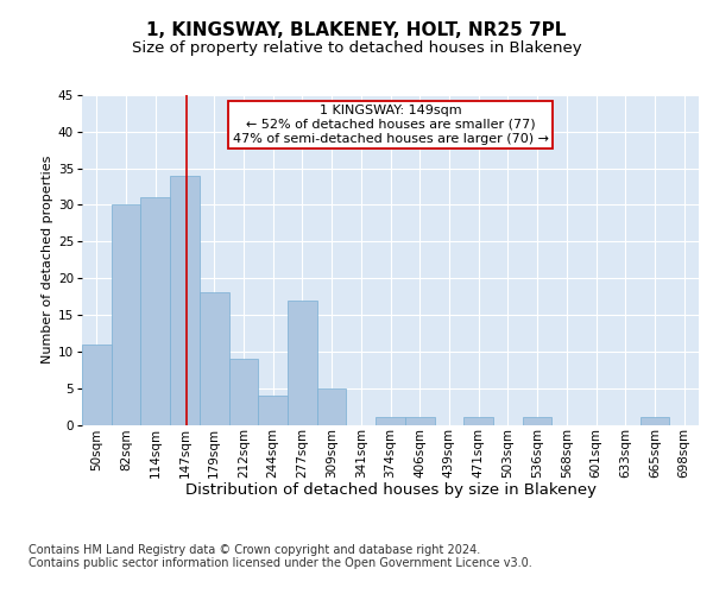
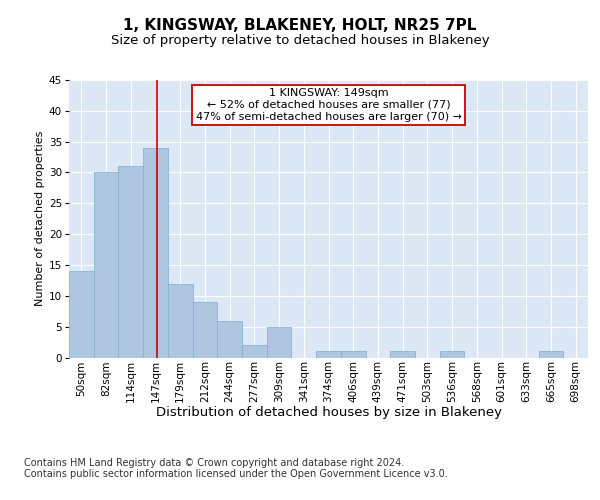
50sqm: 11 -> 14
179sqm: 18 -> 12
244sqm: 4 -> 6
277sqm: 17 -> 2
